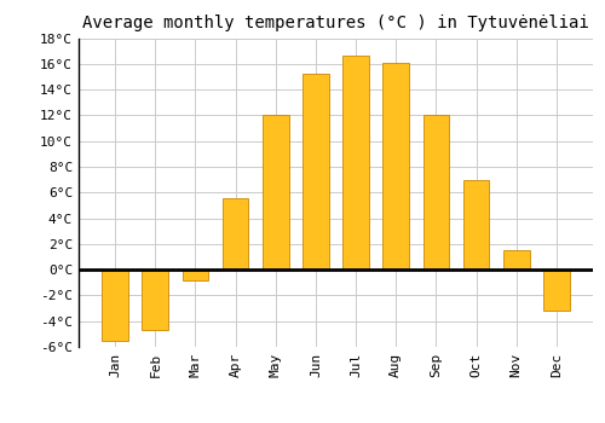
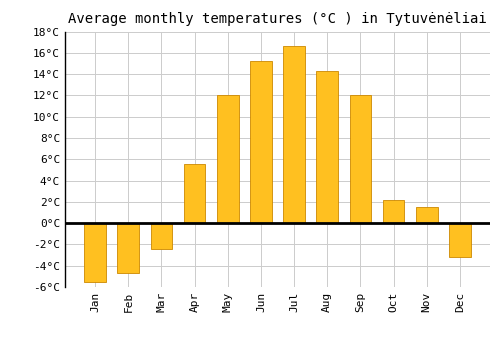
Mar: -0.8°C -> -2.4°C
Aug: 16.1°C -> 14.3°C
Oct: 7.0°C -> 2.2°C
